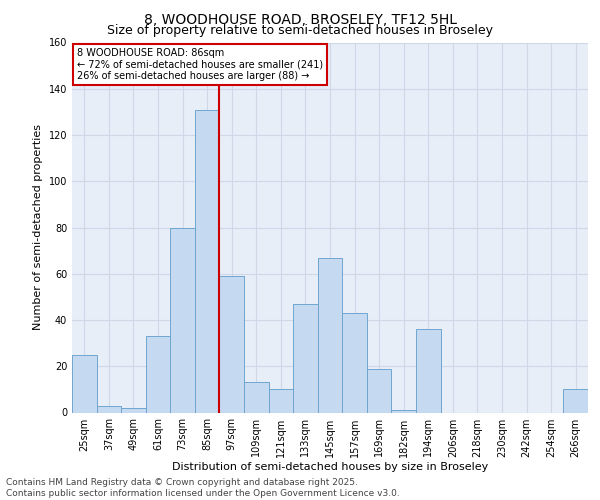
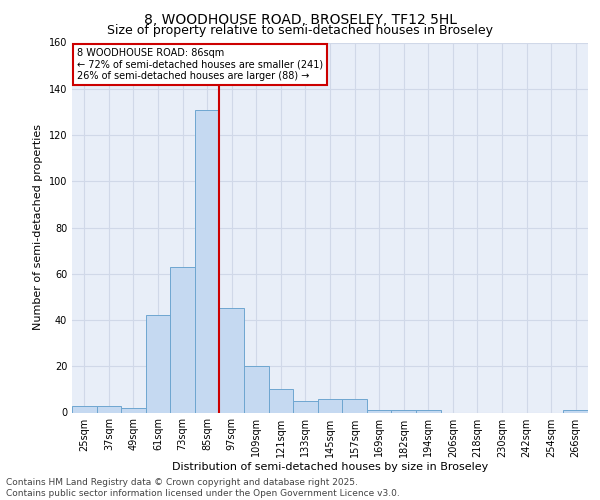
25sqm: 25 -> 3
61sqm: 33 -> 42
73sqm: 80 -> 63
97sqm: 59 -> 45
109sqm: 13 -> 20
133sqm: 47 -> 5
145sqm: 67 -> 6
157sqm: 43 -> 6
169sqm: 19 -> 1
194sqm: 36 -> 1
266sqm: 10 -> 1
